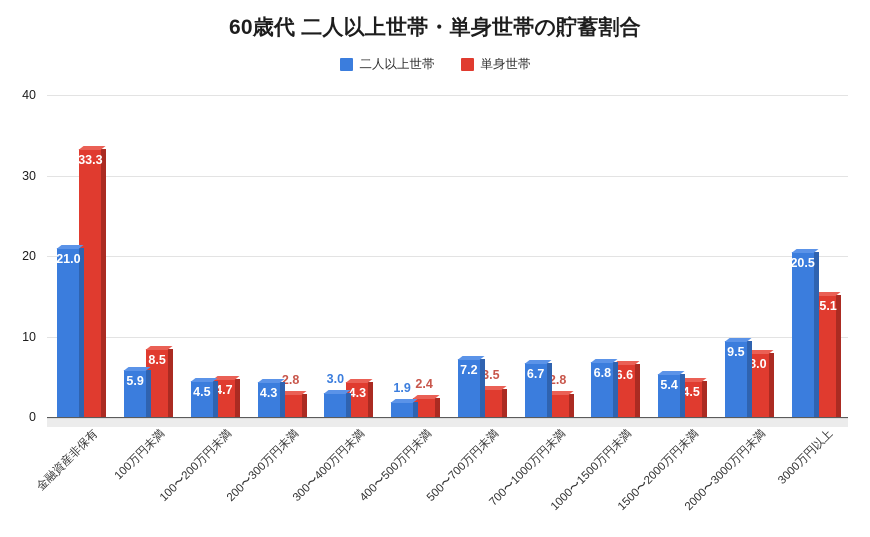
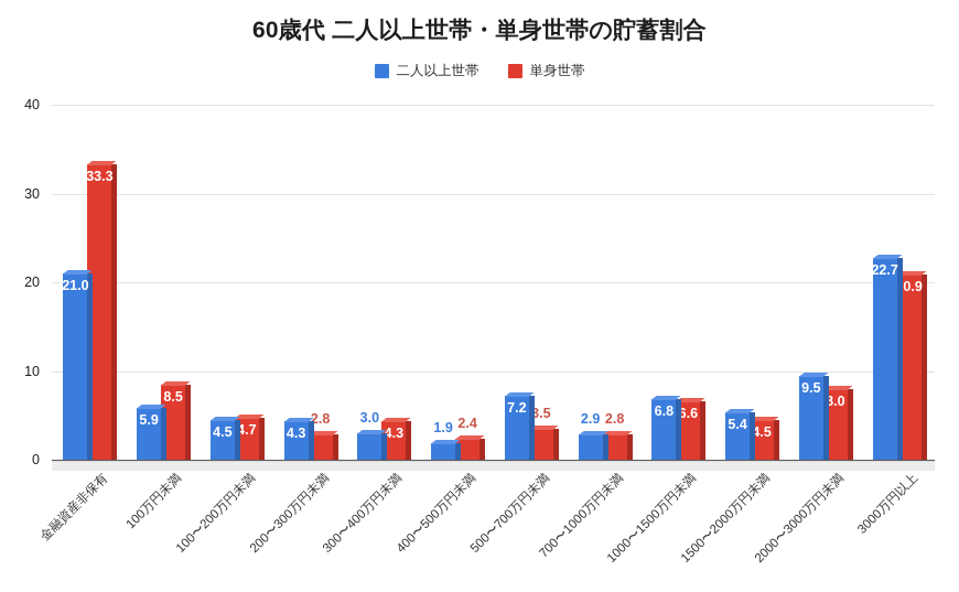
二人以上世帯/700〜1000万円未満: 6.7 -> 2.9
二人以上世帯/3000万円以上: 20.5 -> 22.7
単身世帯/3000万円以上: 15.1 -> 20.9
